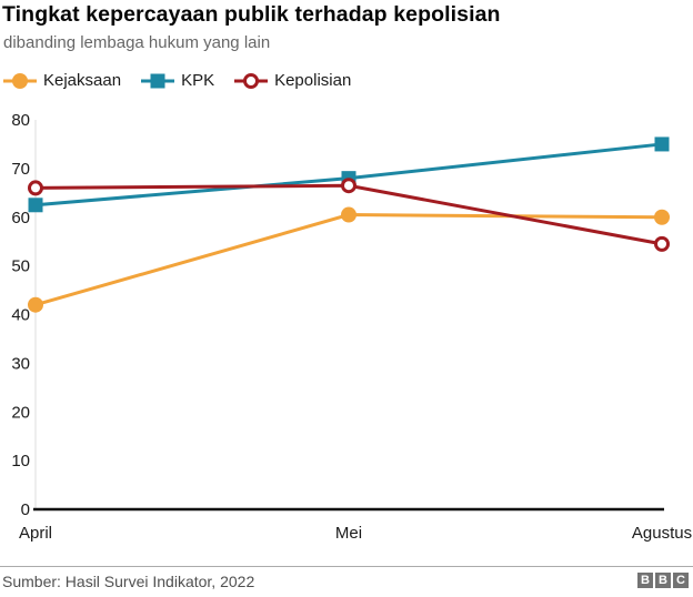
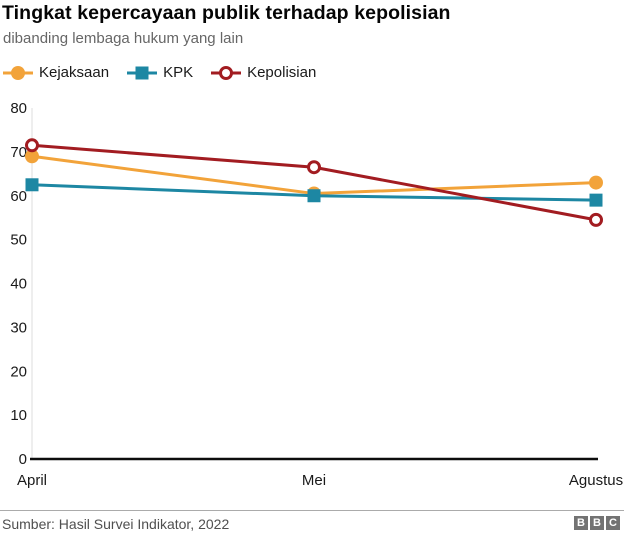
Kejaksaan/April: 42 -> 69
Kepolisian/April: 66 -> 72
KPK/Mei: 68 -> 60
Kejaksaan/Agustus: 60 -> 63
KPK/Agustus: 75 -> 59
